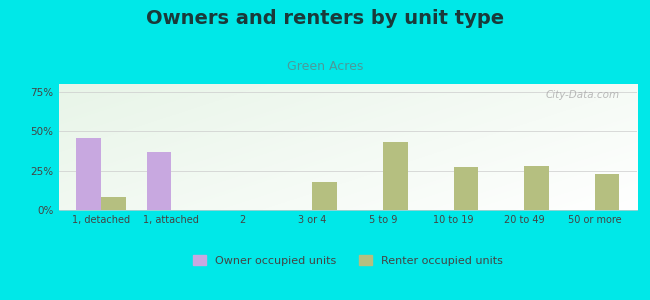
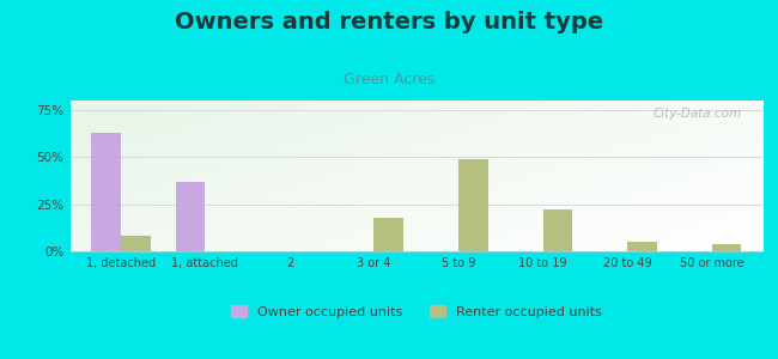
Owner occupied units/1, detached: 46% -> 63%
Renter occupied units/5 to 9: 43% -> 49%
Renter occupied units/10 to 19: 27% -> 22%
Renter occupied units/20 to 49: 28% -> 5%
Renter occupied units/50 or more: 23% -> 4%
